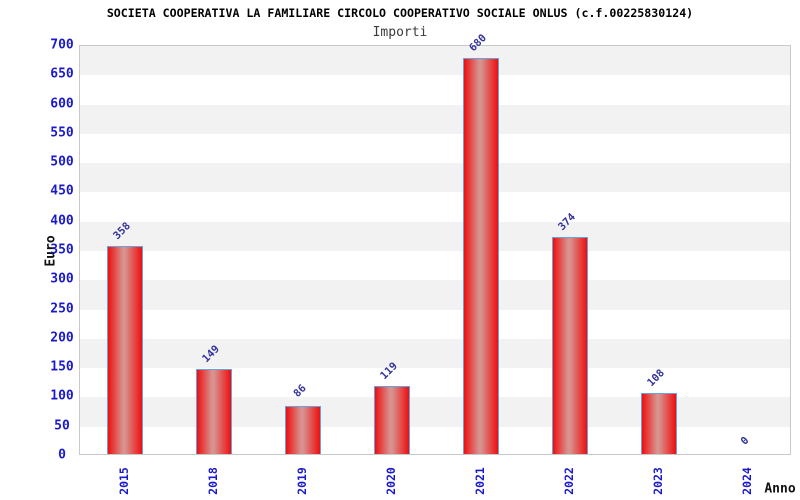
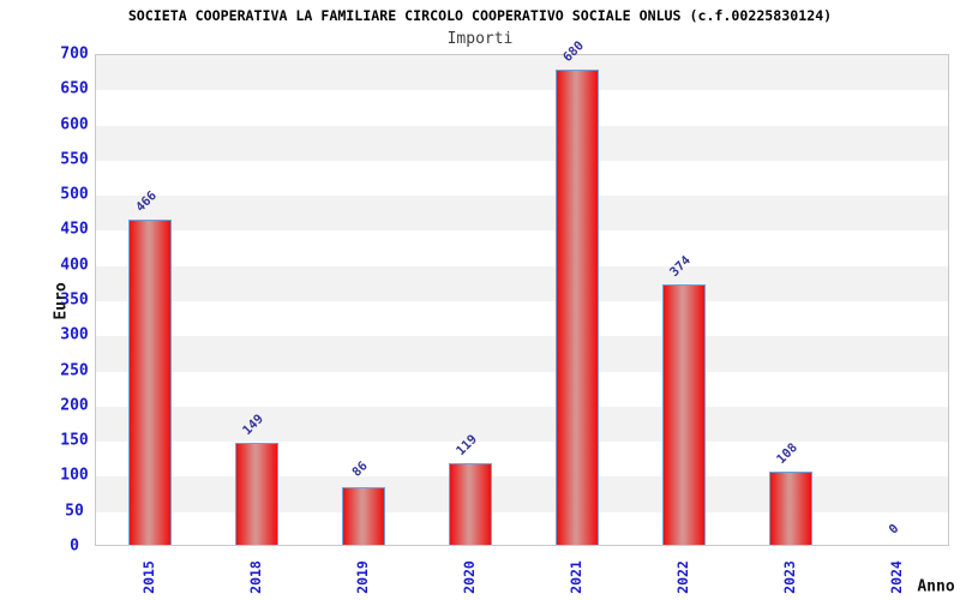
2015: 358 -> 466
